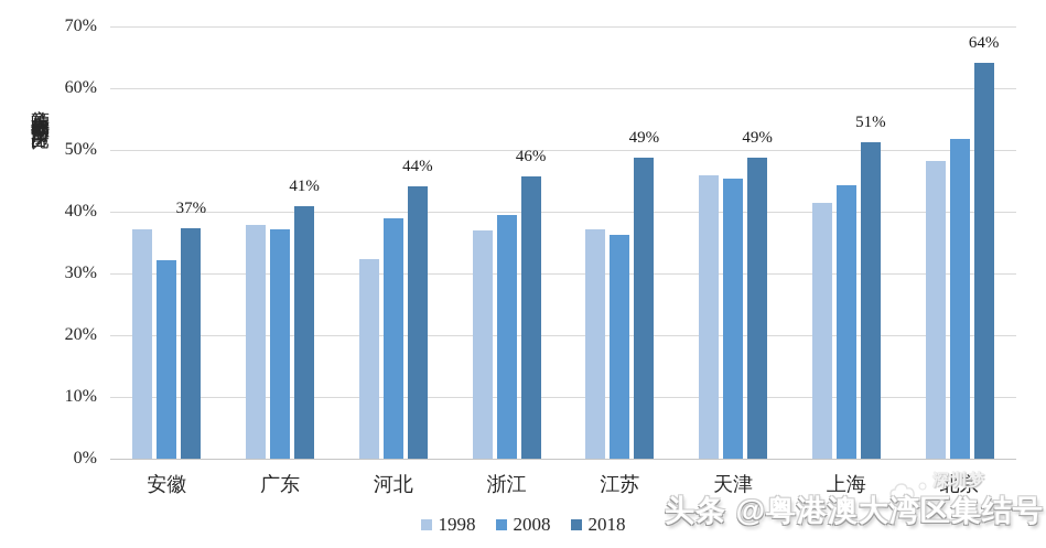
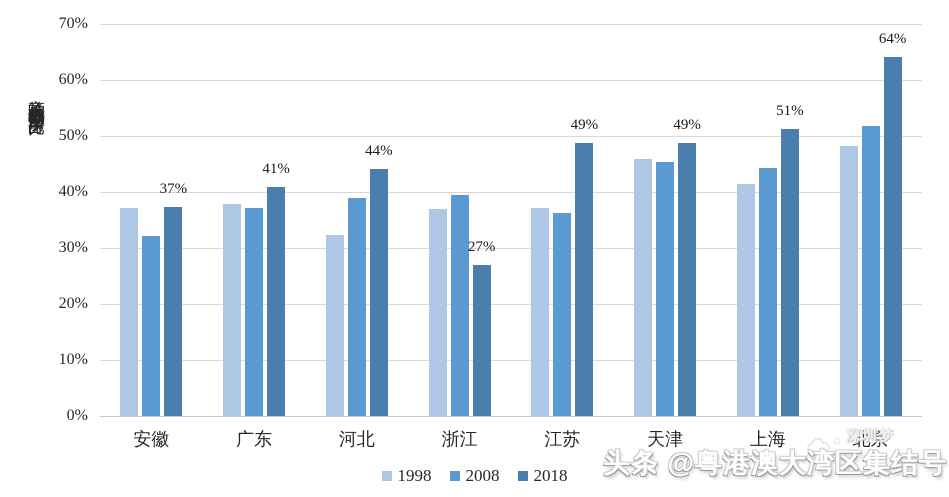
2018/浙江: 46% -> 27%
